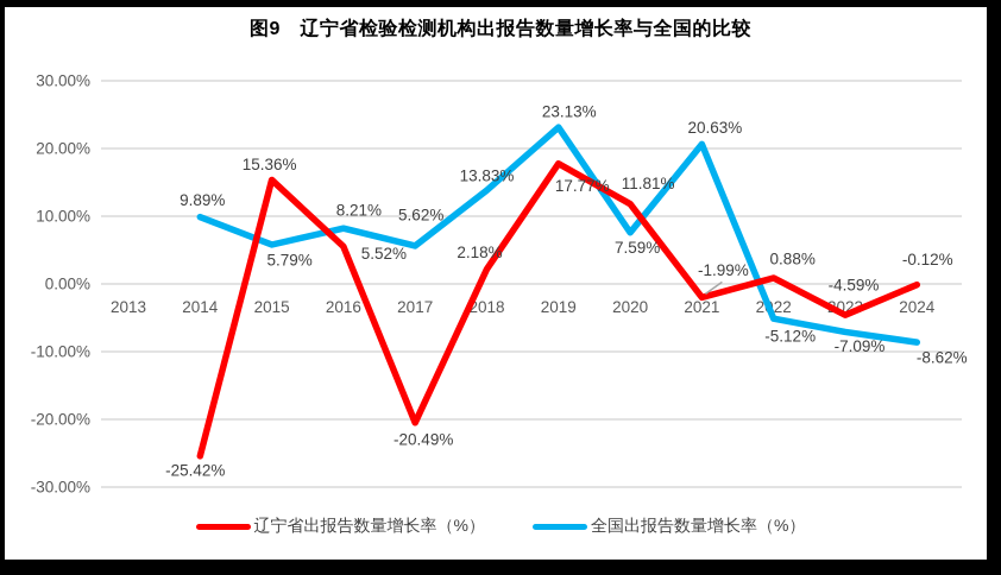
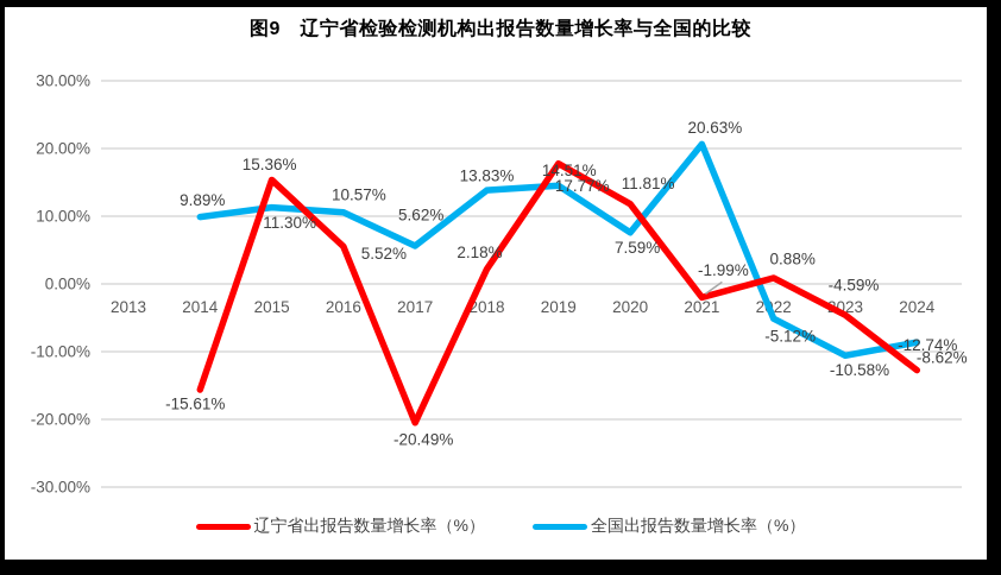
辽宁省出报告数量增长率（%）/2014: -25.42% -> -15.61%
全国出报告数量增长率（%）/2015: 5.79% -> 11.30%
全国出报告数量增长率（%）/2016: 8.21% -> 10.57%
全国出报告数量增长率（%）/2019: 23.13% -> 14.51%
全国出报告数量增长率（%）/2023: -7.09% -> -10.58%
辽宁省出报告数量增长率（%）/2024: -0.12% -> -12.74%
